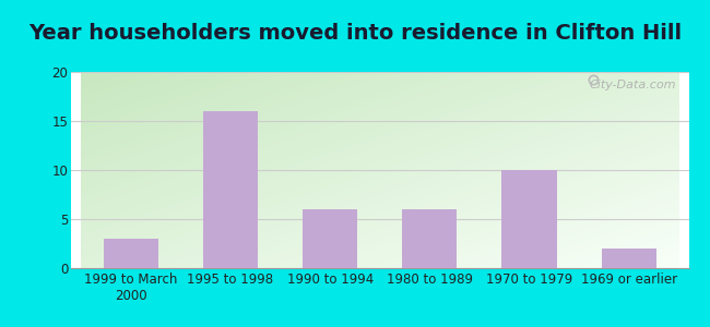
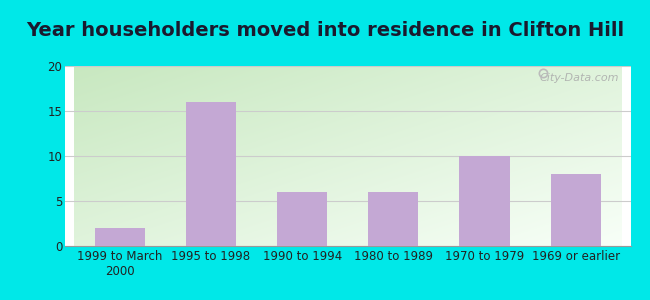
1999 to March 2000: 3 -> 2
1969 or earlier: 2 -> 8
